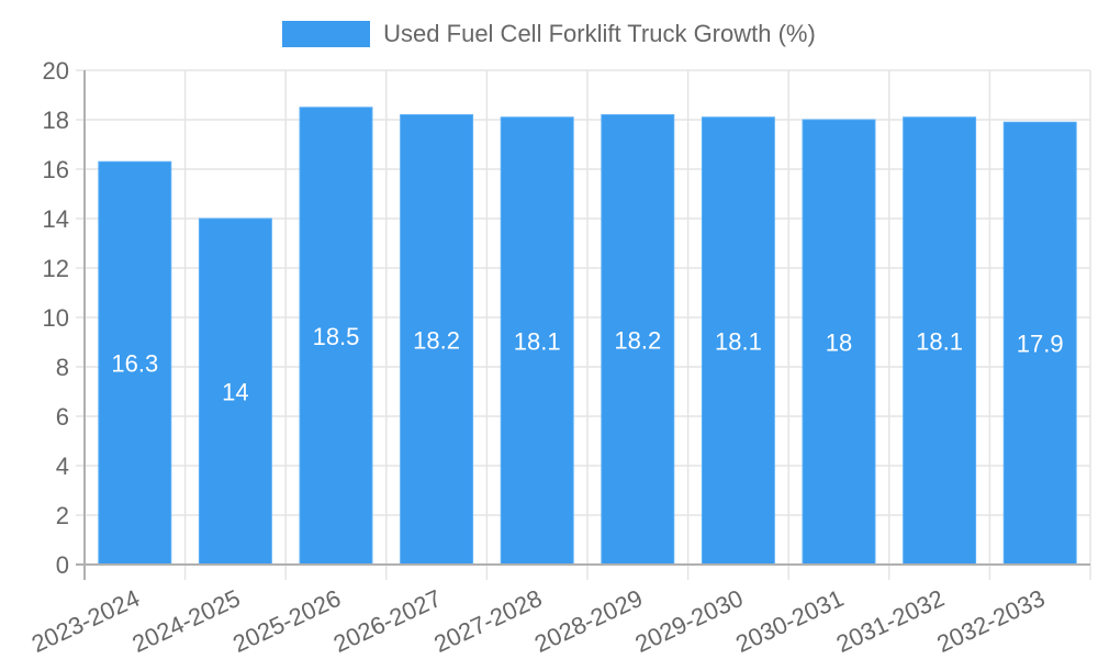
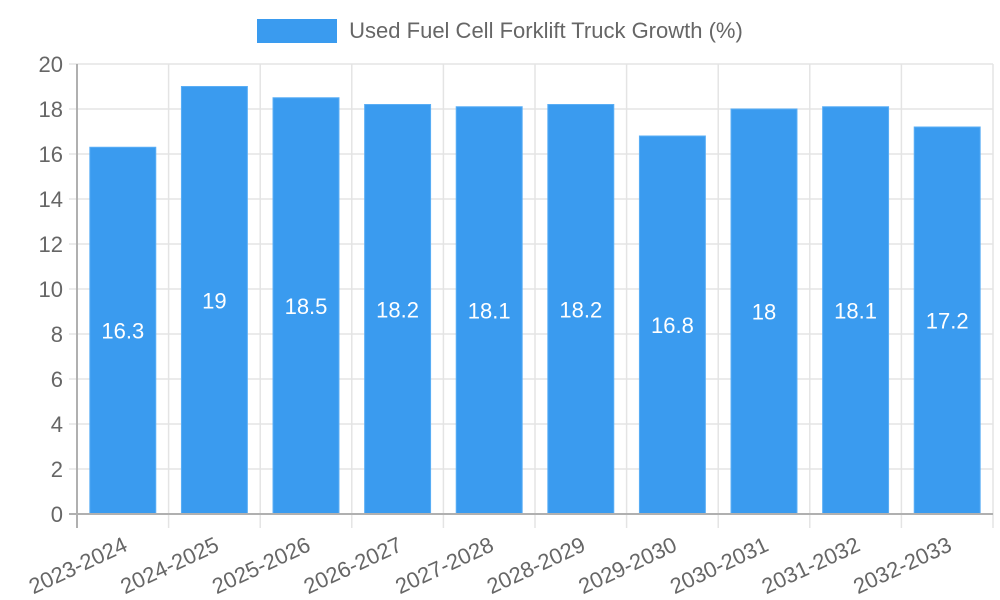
2024-2025: 14 -> 19
2029-2030: 18.1 -> 16.8
2032-2033: 17.9 -> 17.2
